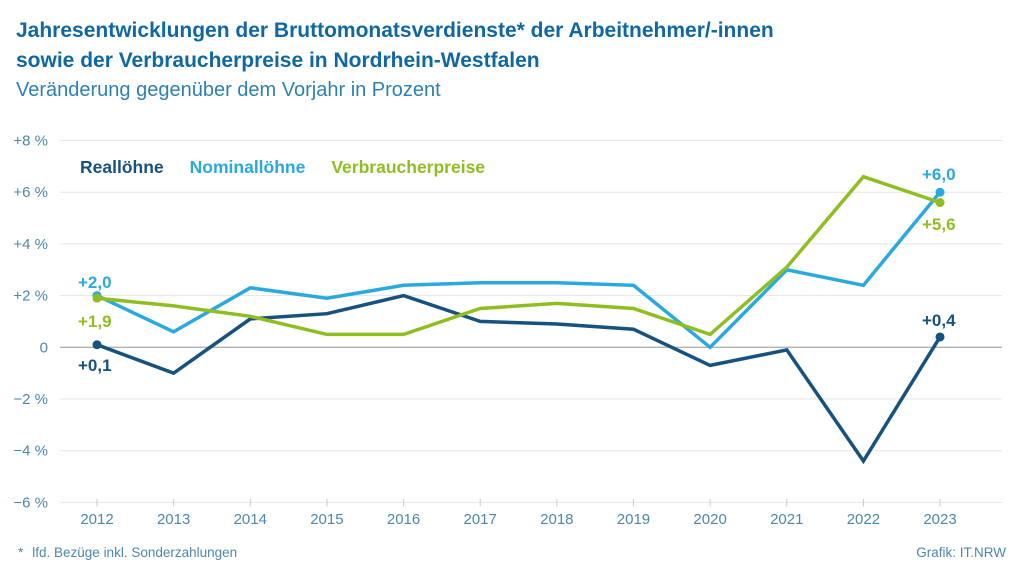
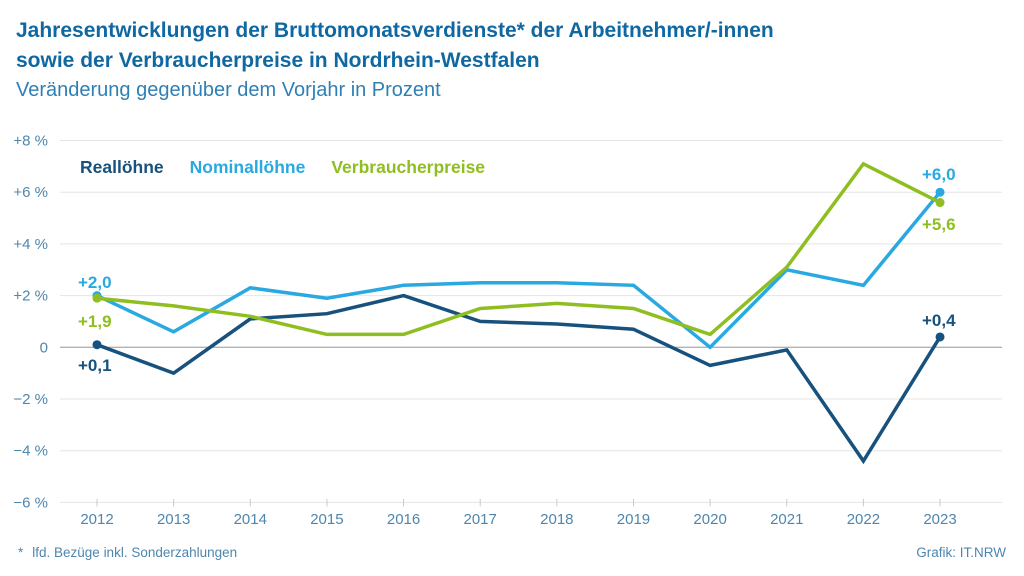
Verbraucherpreise/2022: 6.6% -> 7.1%
